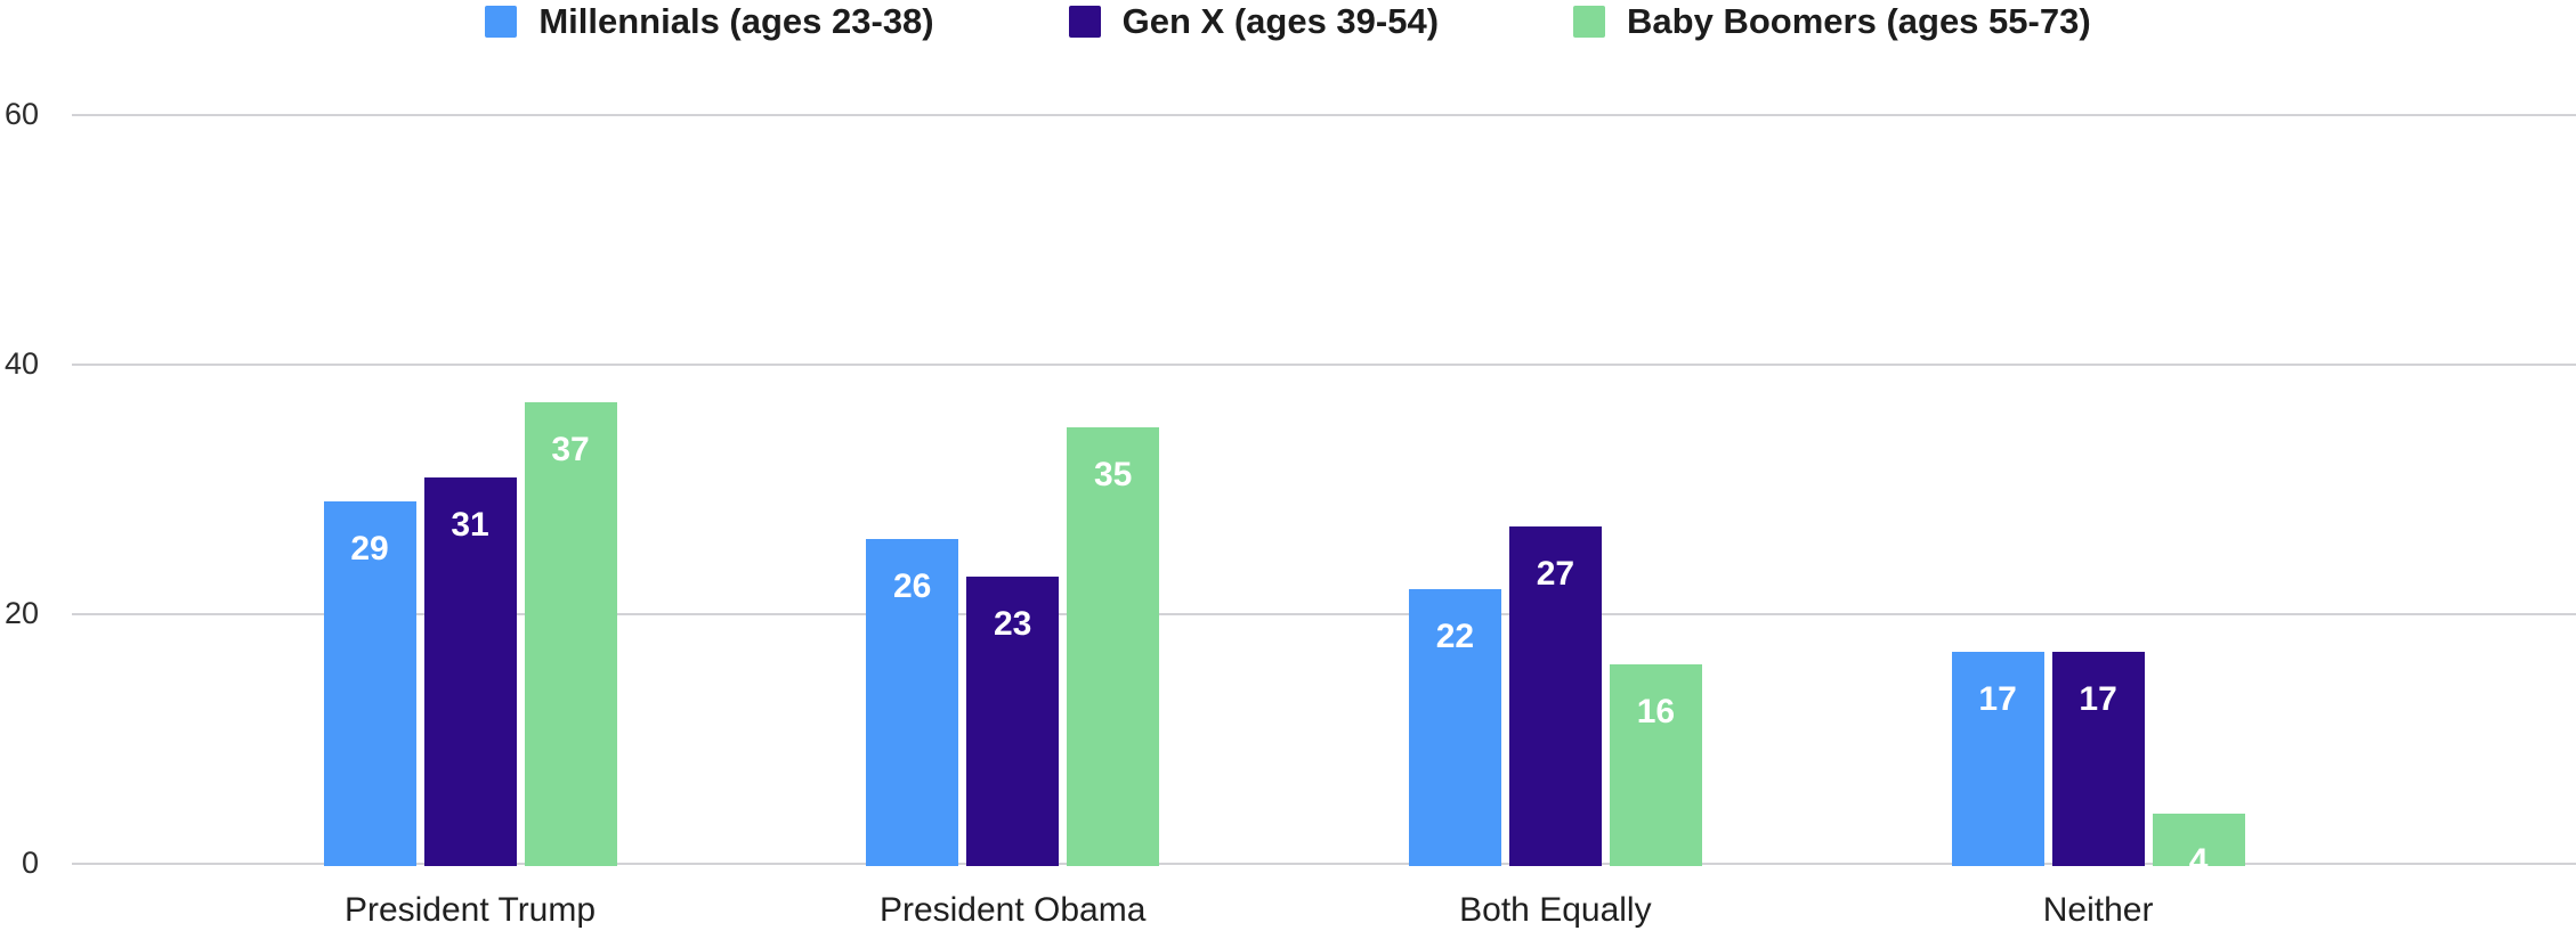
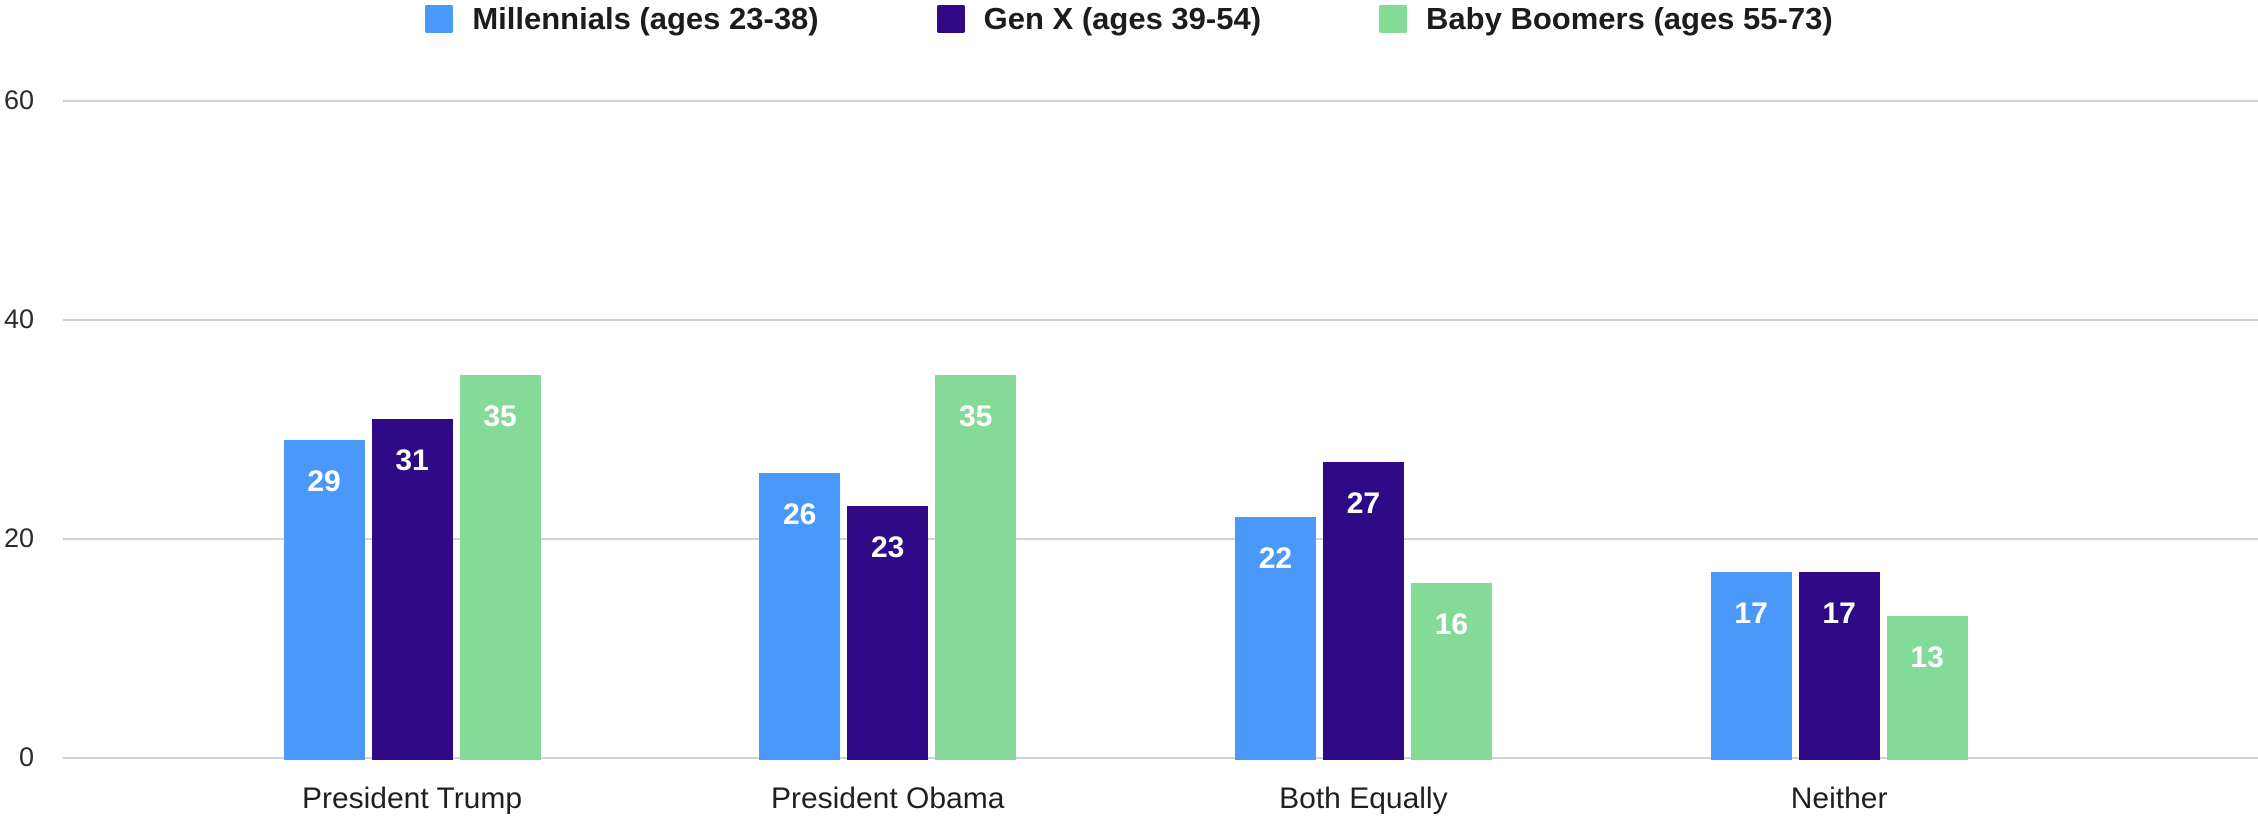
Baby Boomers (ages 55-73)/President Trump: 37 -> 35
Baby Boomers (ages 55-73)/Neither: 4 -> 13
